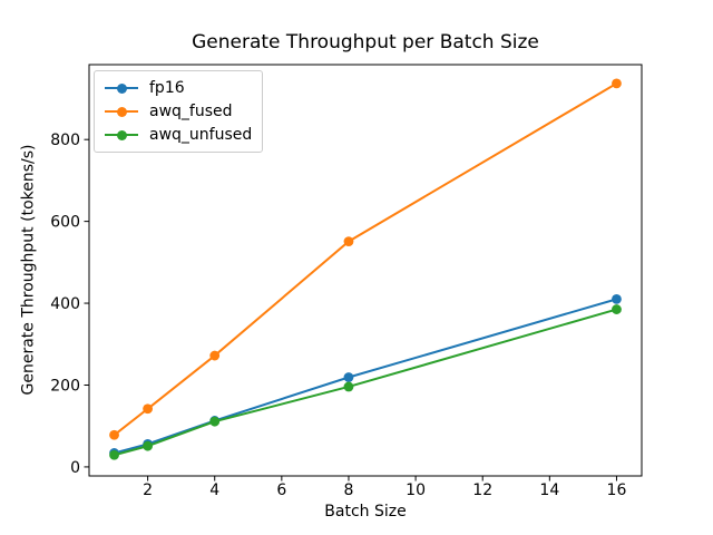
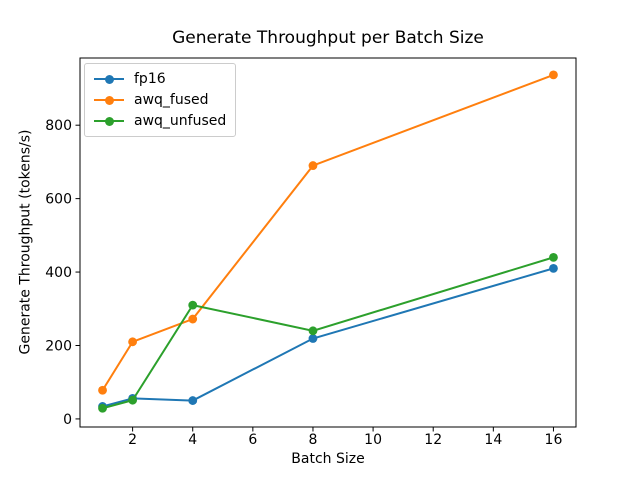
awq_fused/2: 140 -> 210
fp16/4: 110 -> 50
awq_unfused/4: 110 -> 310
awq_fused/8: 550 -> 690
awq_unfused/8: 200 -> 240
awq_unfused/16: 380 -> 440
